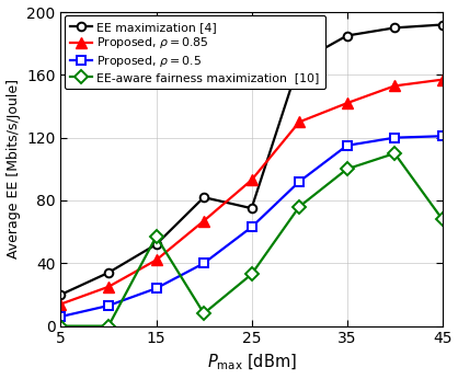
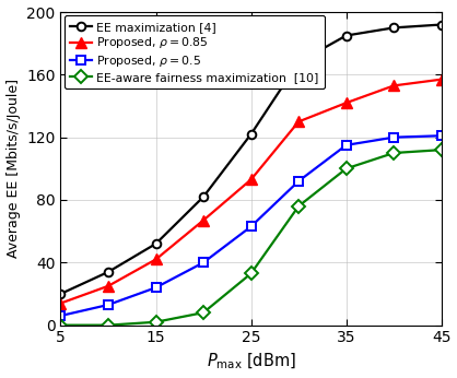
EE-aware fairness maximization [10]/15: 57 -> 2
EE maximization [4]/25: 75 -> 122
EE-aware fairness maximization [10]/45: 68 -> 112
